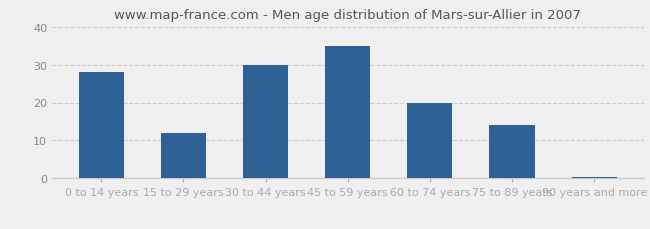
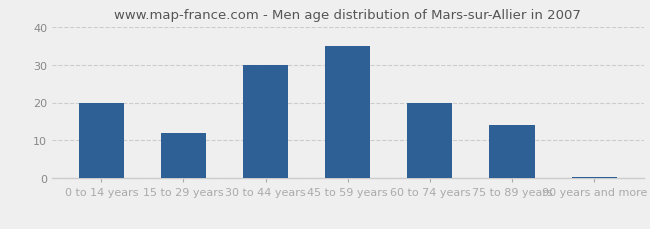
0 to 14 years: 28.0 -> 20.0
